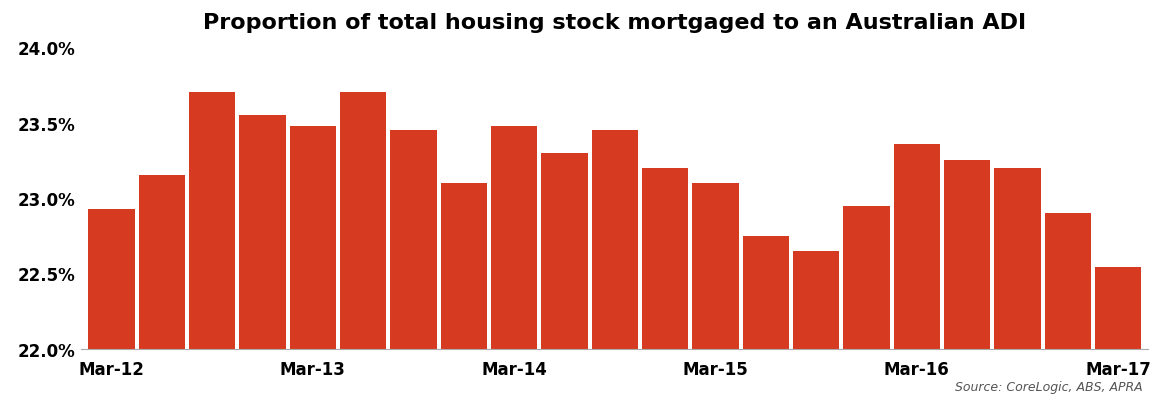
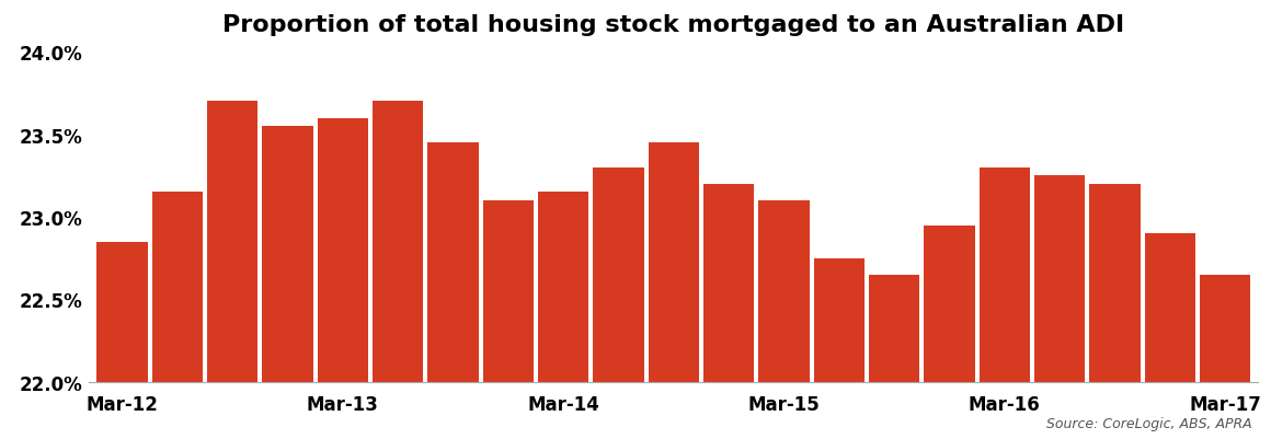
Mar-12: 22.93% -> 22.85%
Mar-13: 23.48% -> 23.60%
Mar-14: 23.48% -> 23.15%
Mar-16: 23.36% -> 23.30%
Mar-17: 22.54% -> 22.65%
